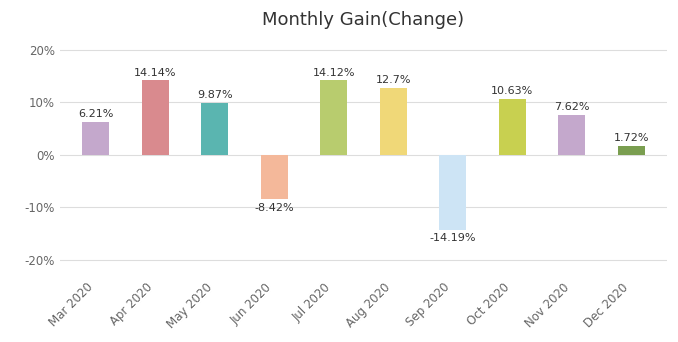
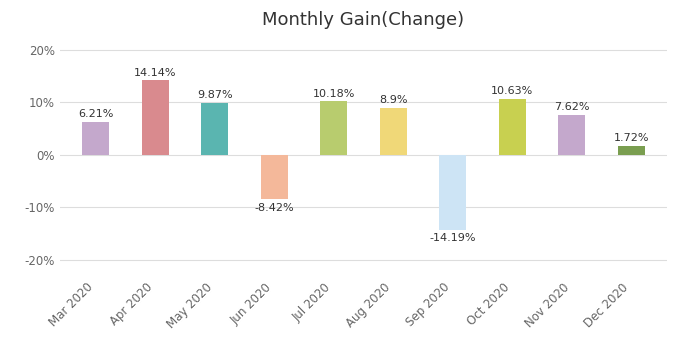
Jul 2020: 14.12% -> 10.18%
Aug 2020: 12.7% -> 8.9%
